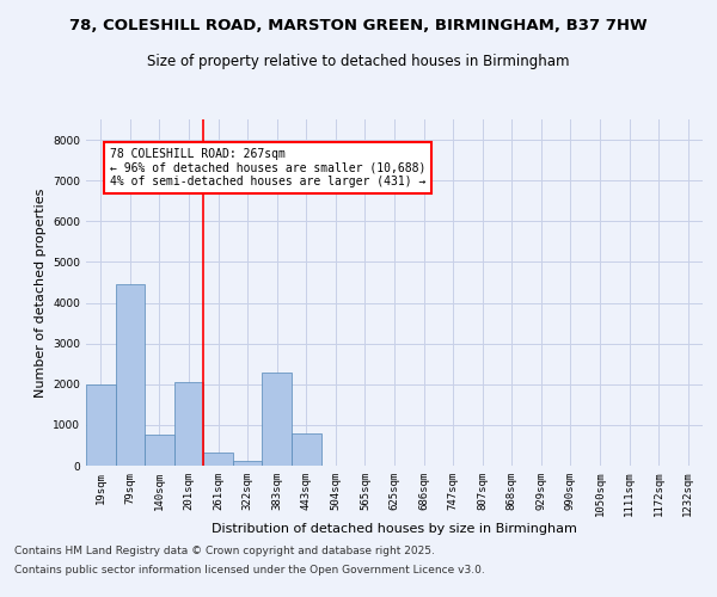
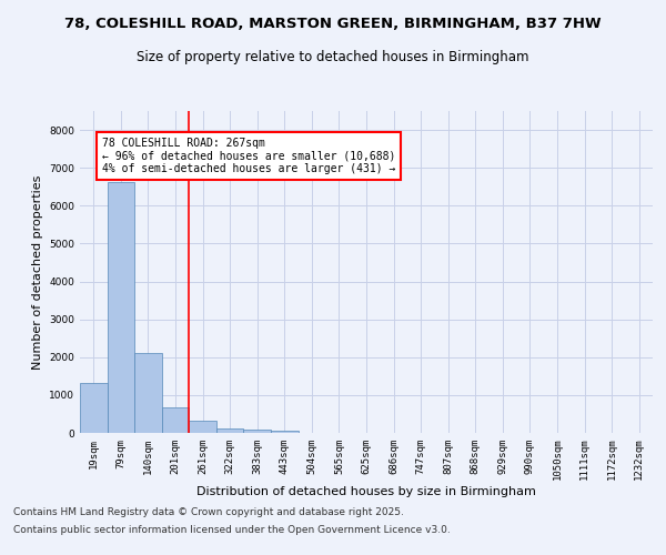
19sqm: 2000 -> 1320
79sqm: 4450 -> 6620
140sqm: 750 -> 2100
201sqm: 2050 -> 670
383sqm: 2300 -> 80
443sqm: 800 -> 50
